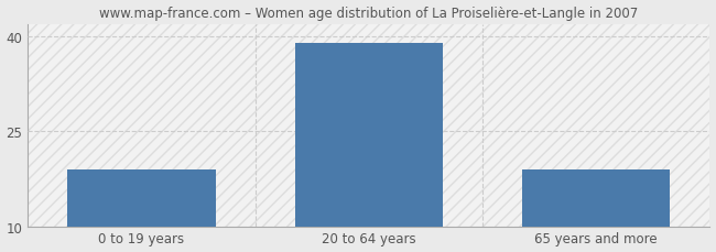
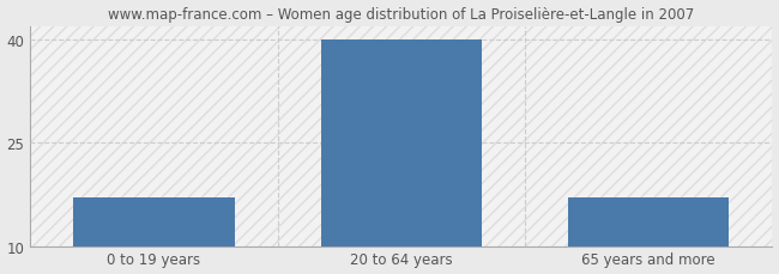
0 to 19 years: 19 -> 17
20 to 64 years: 39 -> 40
65 years and more: 19 -> 17
